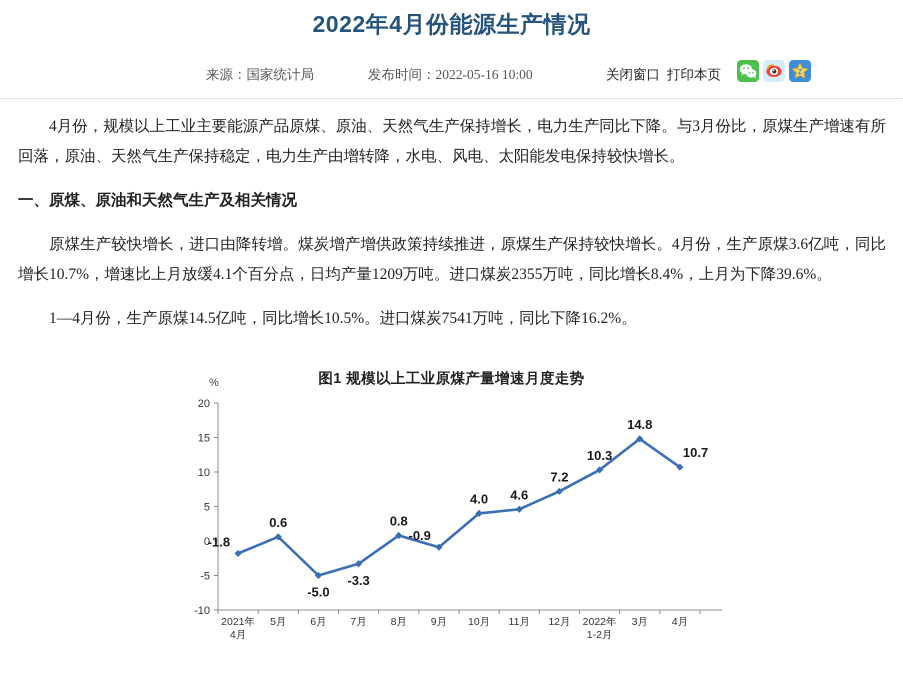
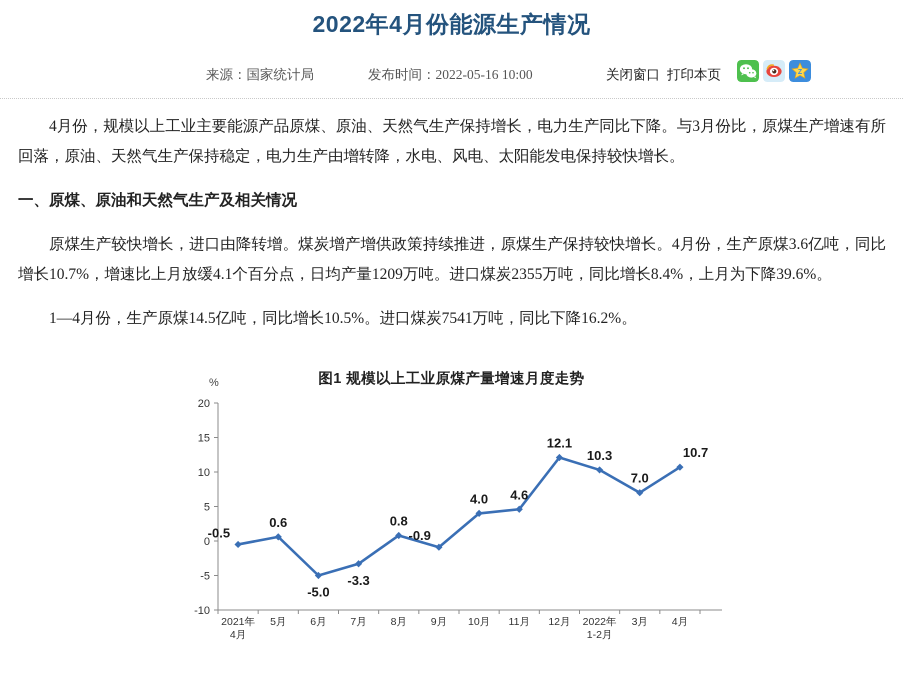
2021年 4月: -1.8 -> -0.5
12月: 7.2 -> 12.1
3月: 14.8 -> 7.0
